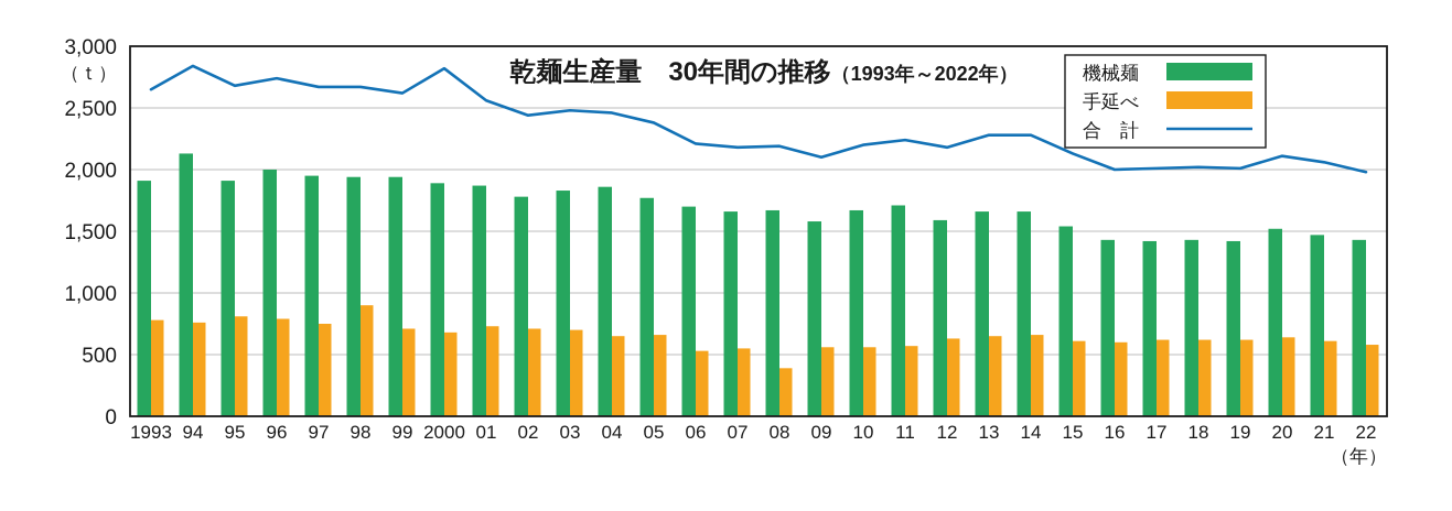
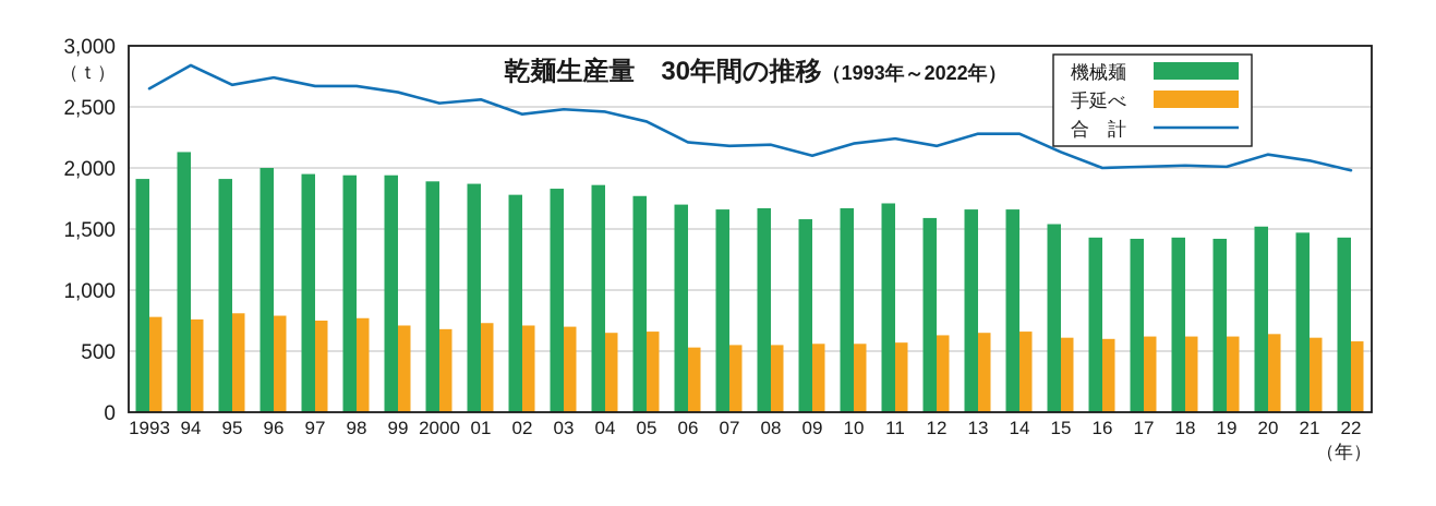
手延べ/98: 900 -> 770
合計/2000: 2820 -> 2530
手延べ/08: 390 -> 550
